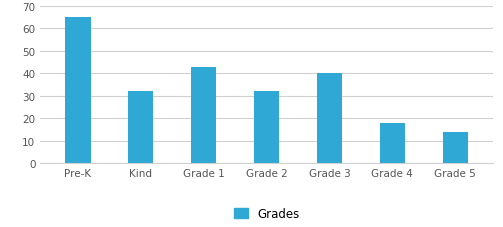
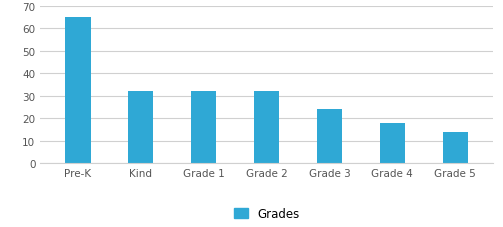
Grade 1: 43 -> 32
Grade 3: 40 -> 24
